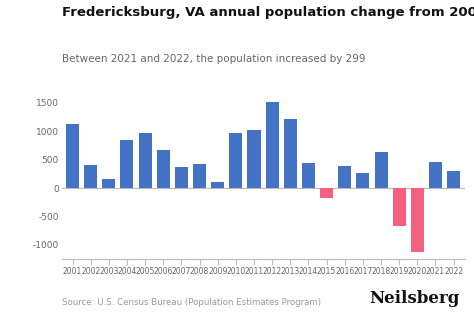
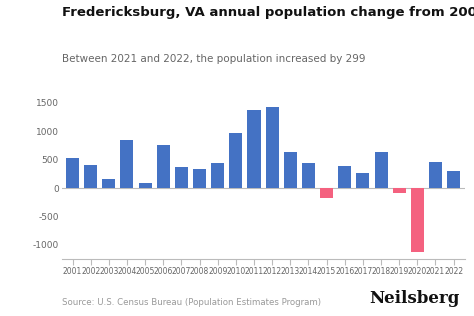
2001: 1120 -> 520
2005: 960 -> 90
2006: 660 -> 760
2008: 420 -> 330
2009: 100 -> 440
2011: 1020 -> 1380
2012: 1520 -> 1420
2013: 1220 -> 640
2019: -660 -> -90
